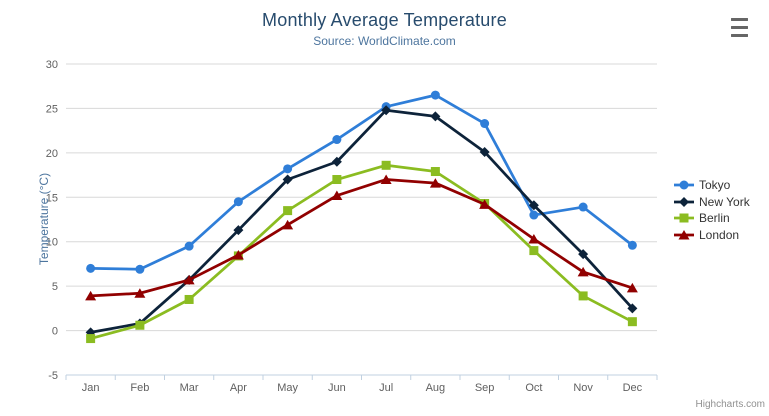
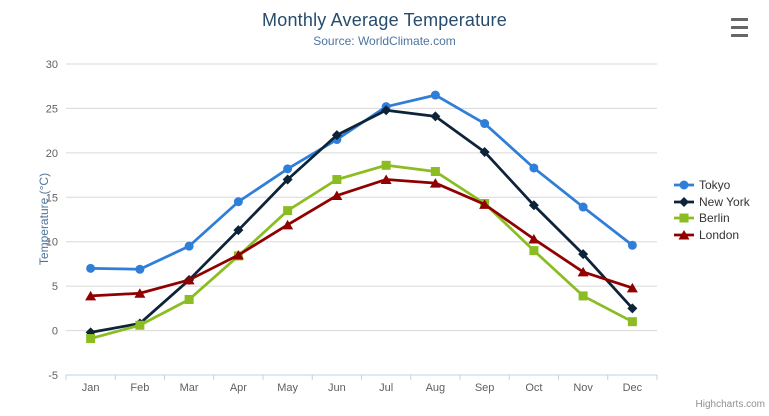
New York/Jun: 19 -> 22
Tokyo/Oct: 13 -> 18
